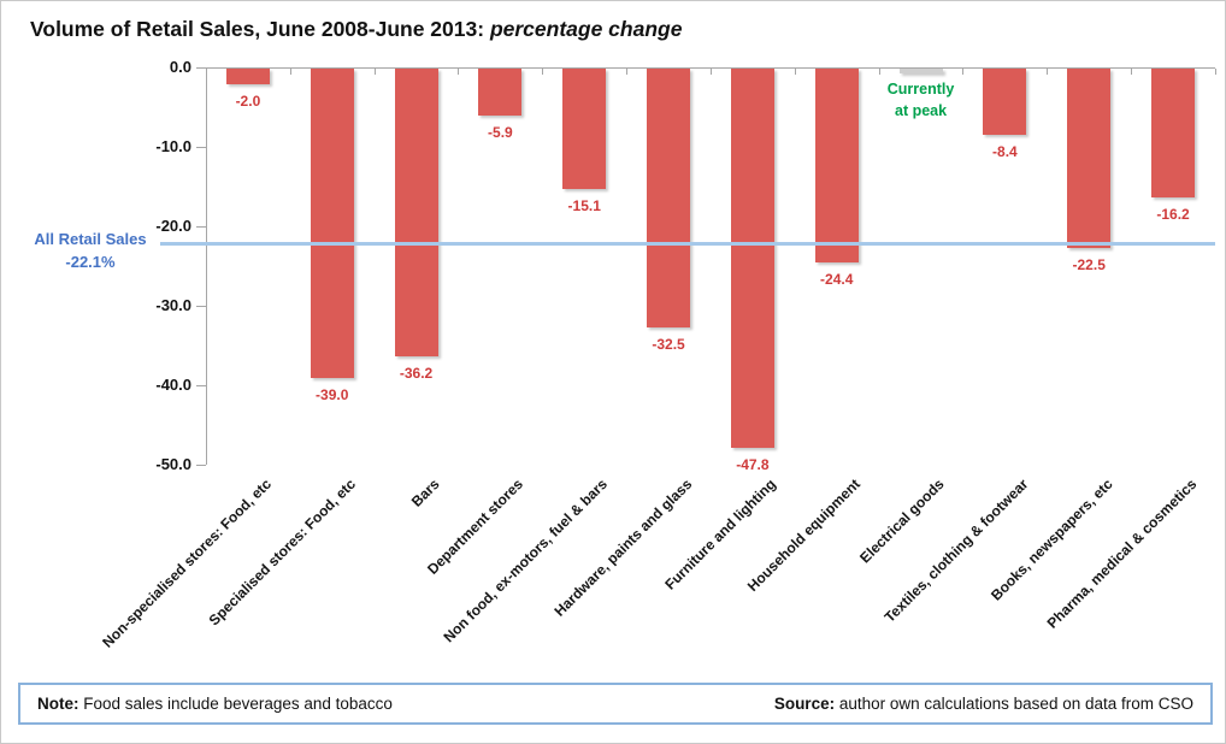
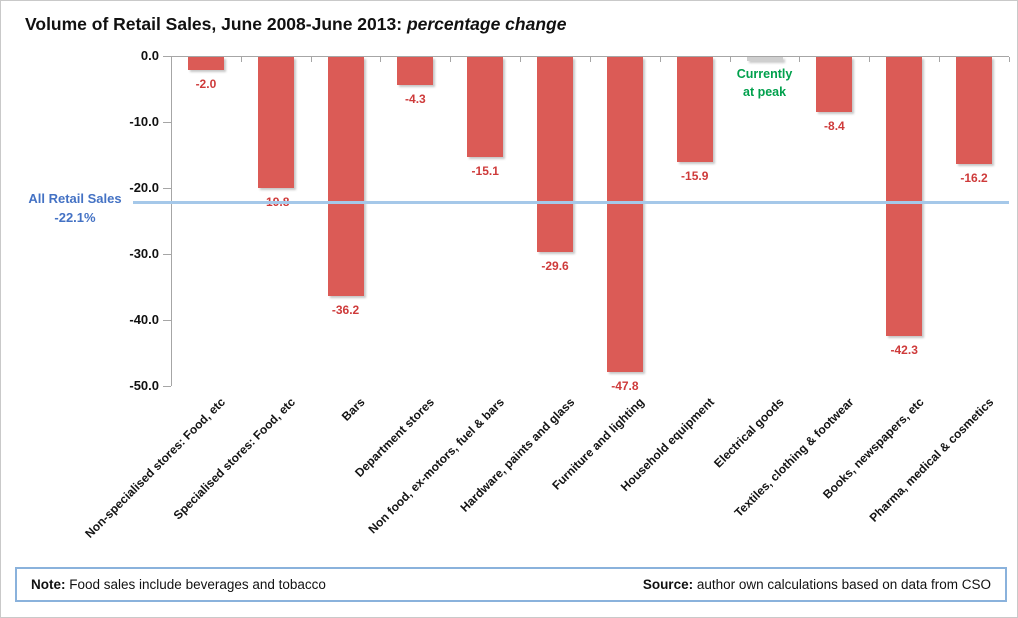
Specialised stores: Food, etc: -39.0 -> -19.8
Department stores: -5.9 -> -4.3
Hardware, paints and glass: -32.5 -> -29.6
Household equipment: -24.4 -> -15.9
Books, newspapers, etc: -22.5 -> -42.3
